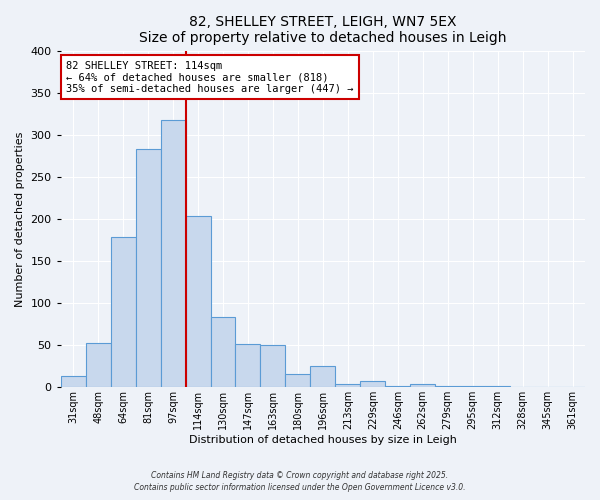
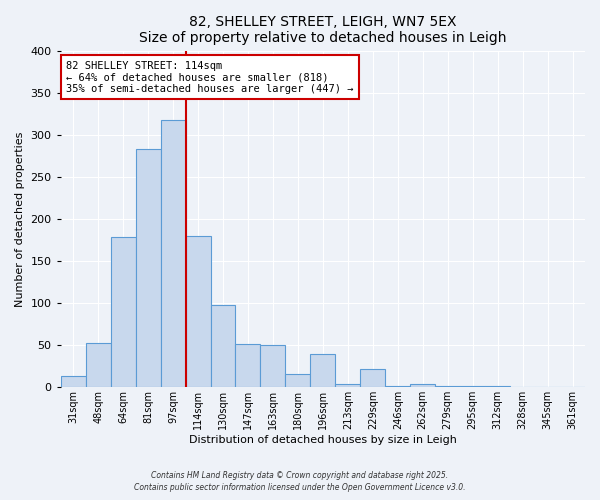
114sqm: 204 -> 180
130sqm: 84 -> 98
196sqm: 25 -> 40
229sqm: 8 -> 22
